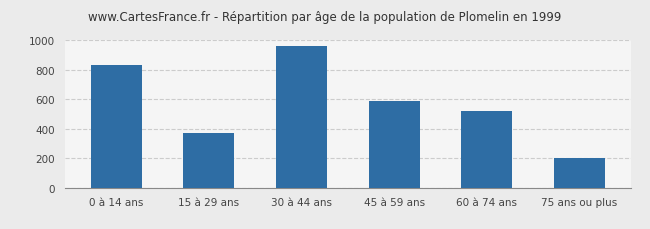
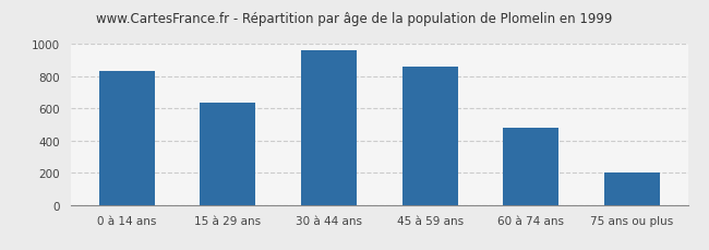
15 à 29 ans: 370 -> 640
45 à 59 ans: 590 -> 860
60 à 74 ans: 520 -> 480
